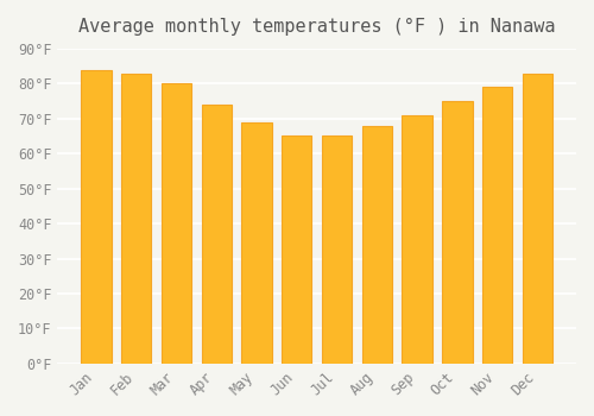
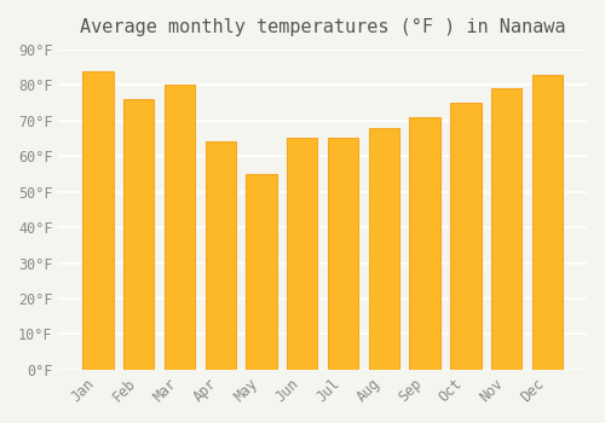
Feb: 83°F -> 76°F
Apr: 74°F -> 64°F
May: 69°F -> 55°F
